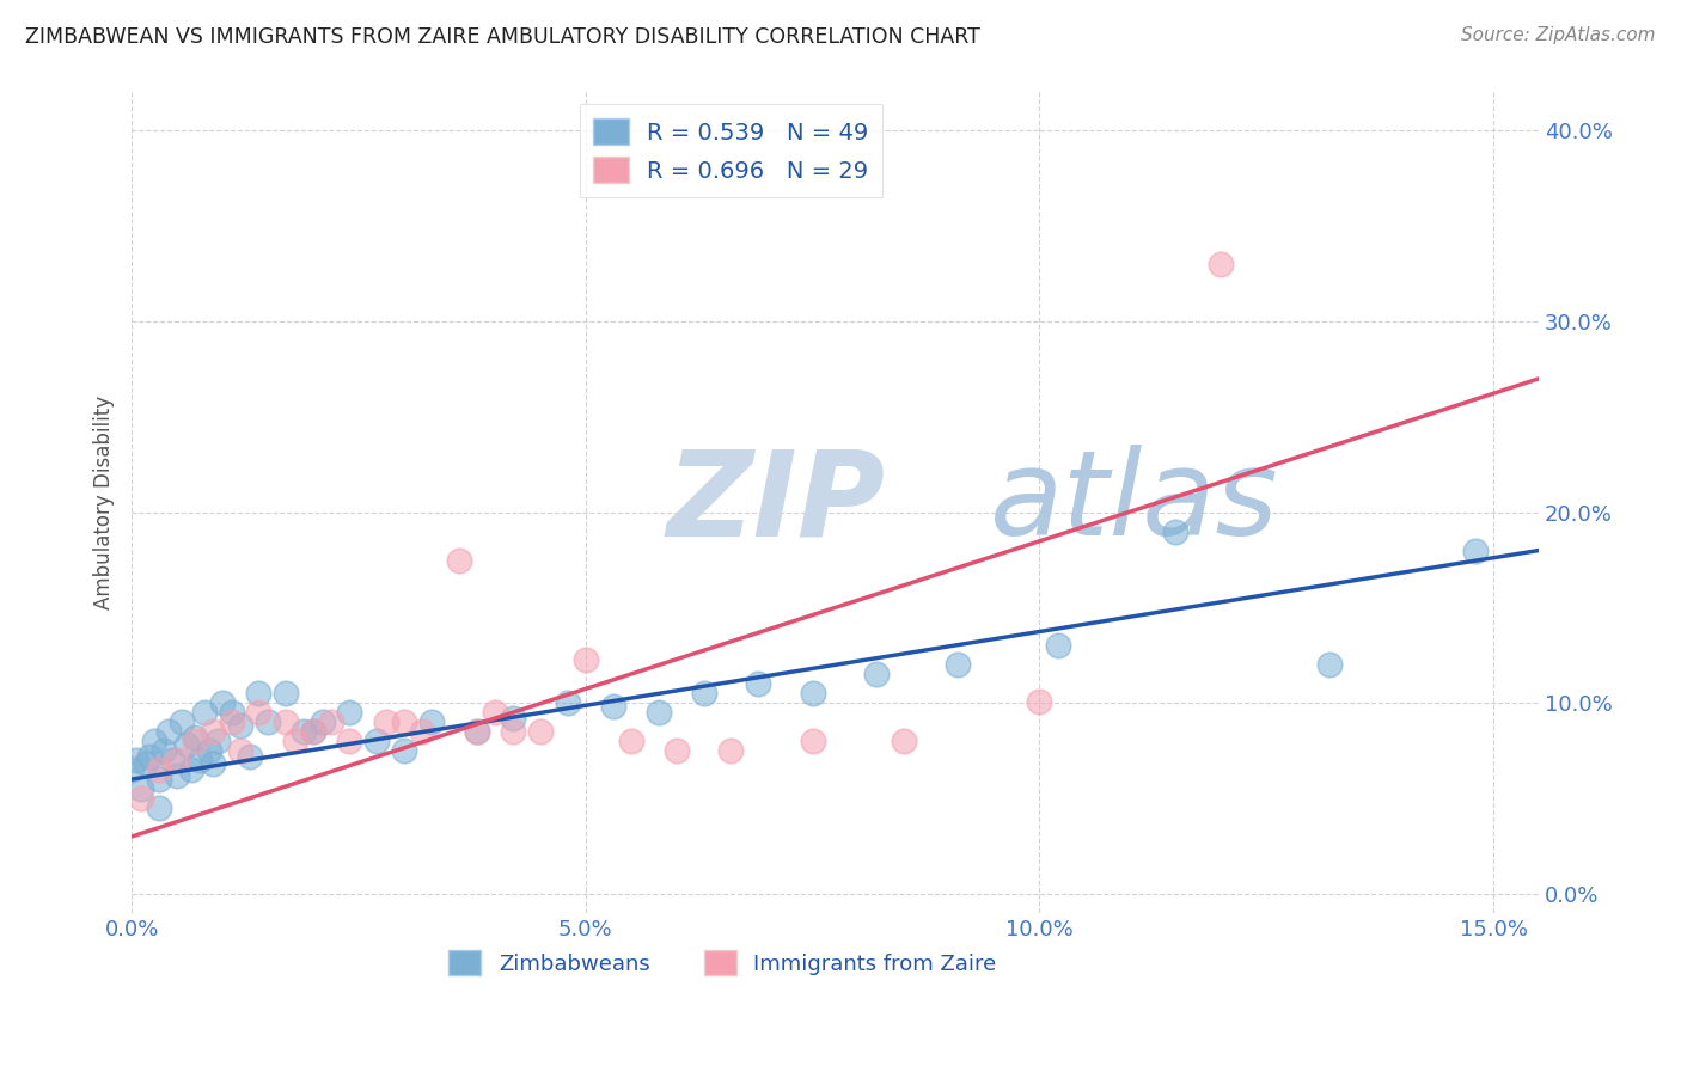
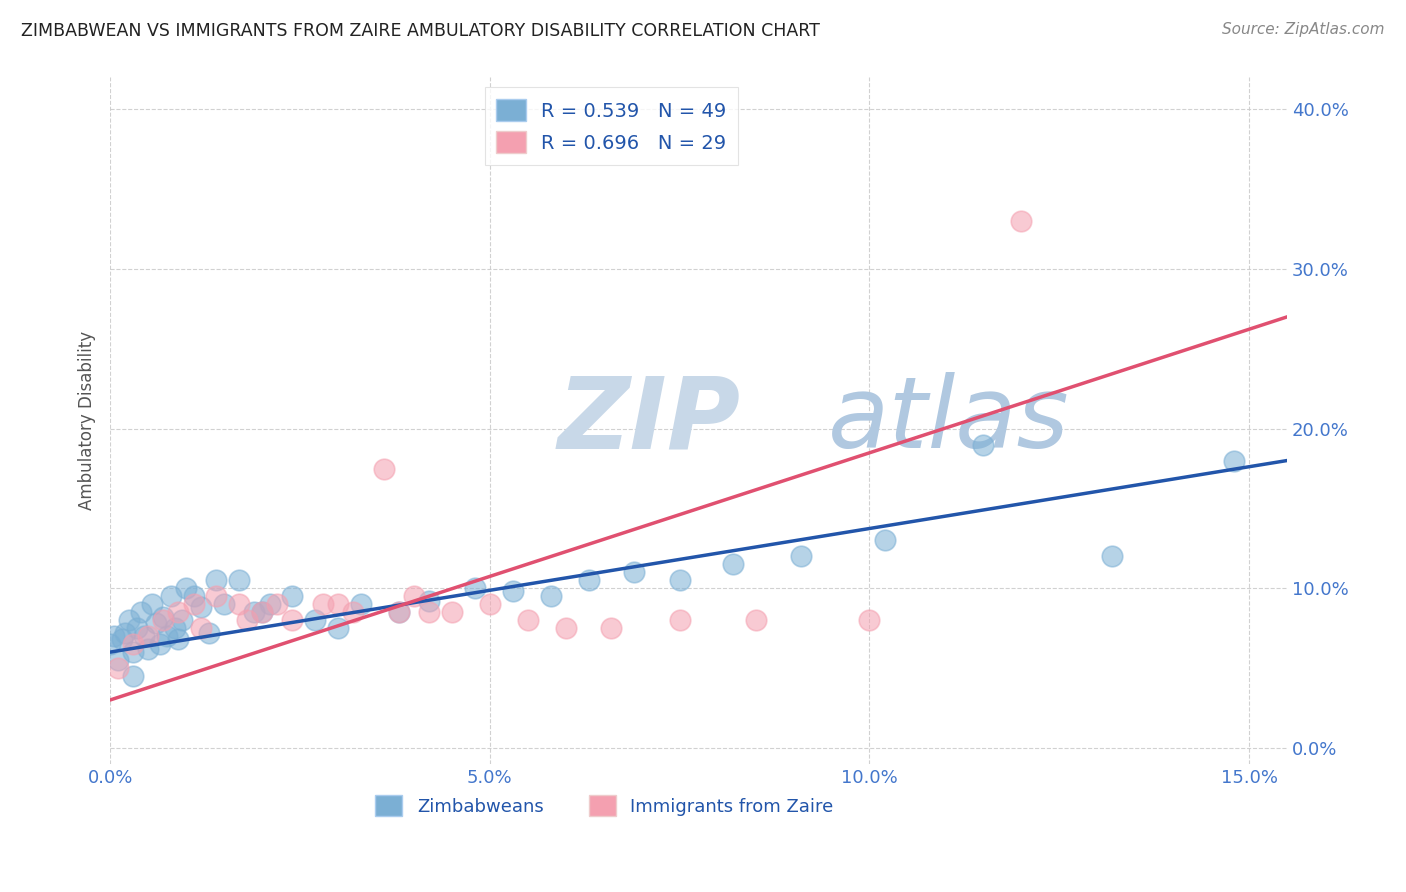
Immigrants from Zaire/5.0%: 12.3% -> 9.0%
Immigrants from Zaire/10.0%: 10.1% -> 8.0%
